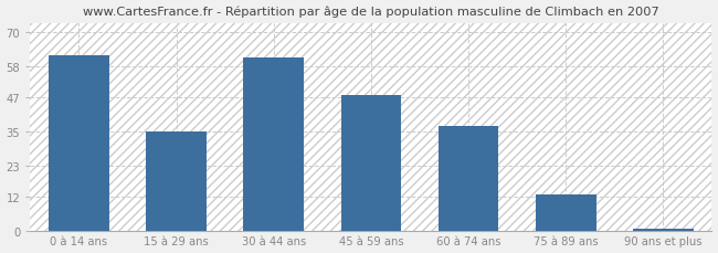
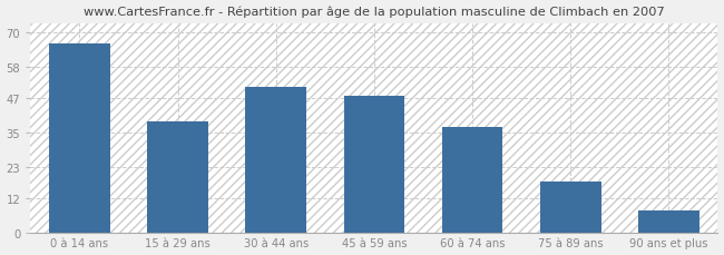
0 à 14 ans: 62 -> 66
15 à 29 ans: 35 -> 39
30 à 44 ans: 61 -> 51
75 à 89 ans: 13 -> 18
90 ans et plus: 1 -> 8
